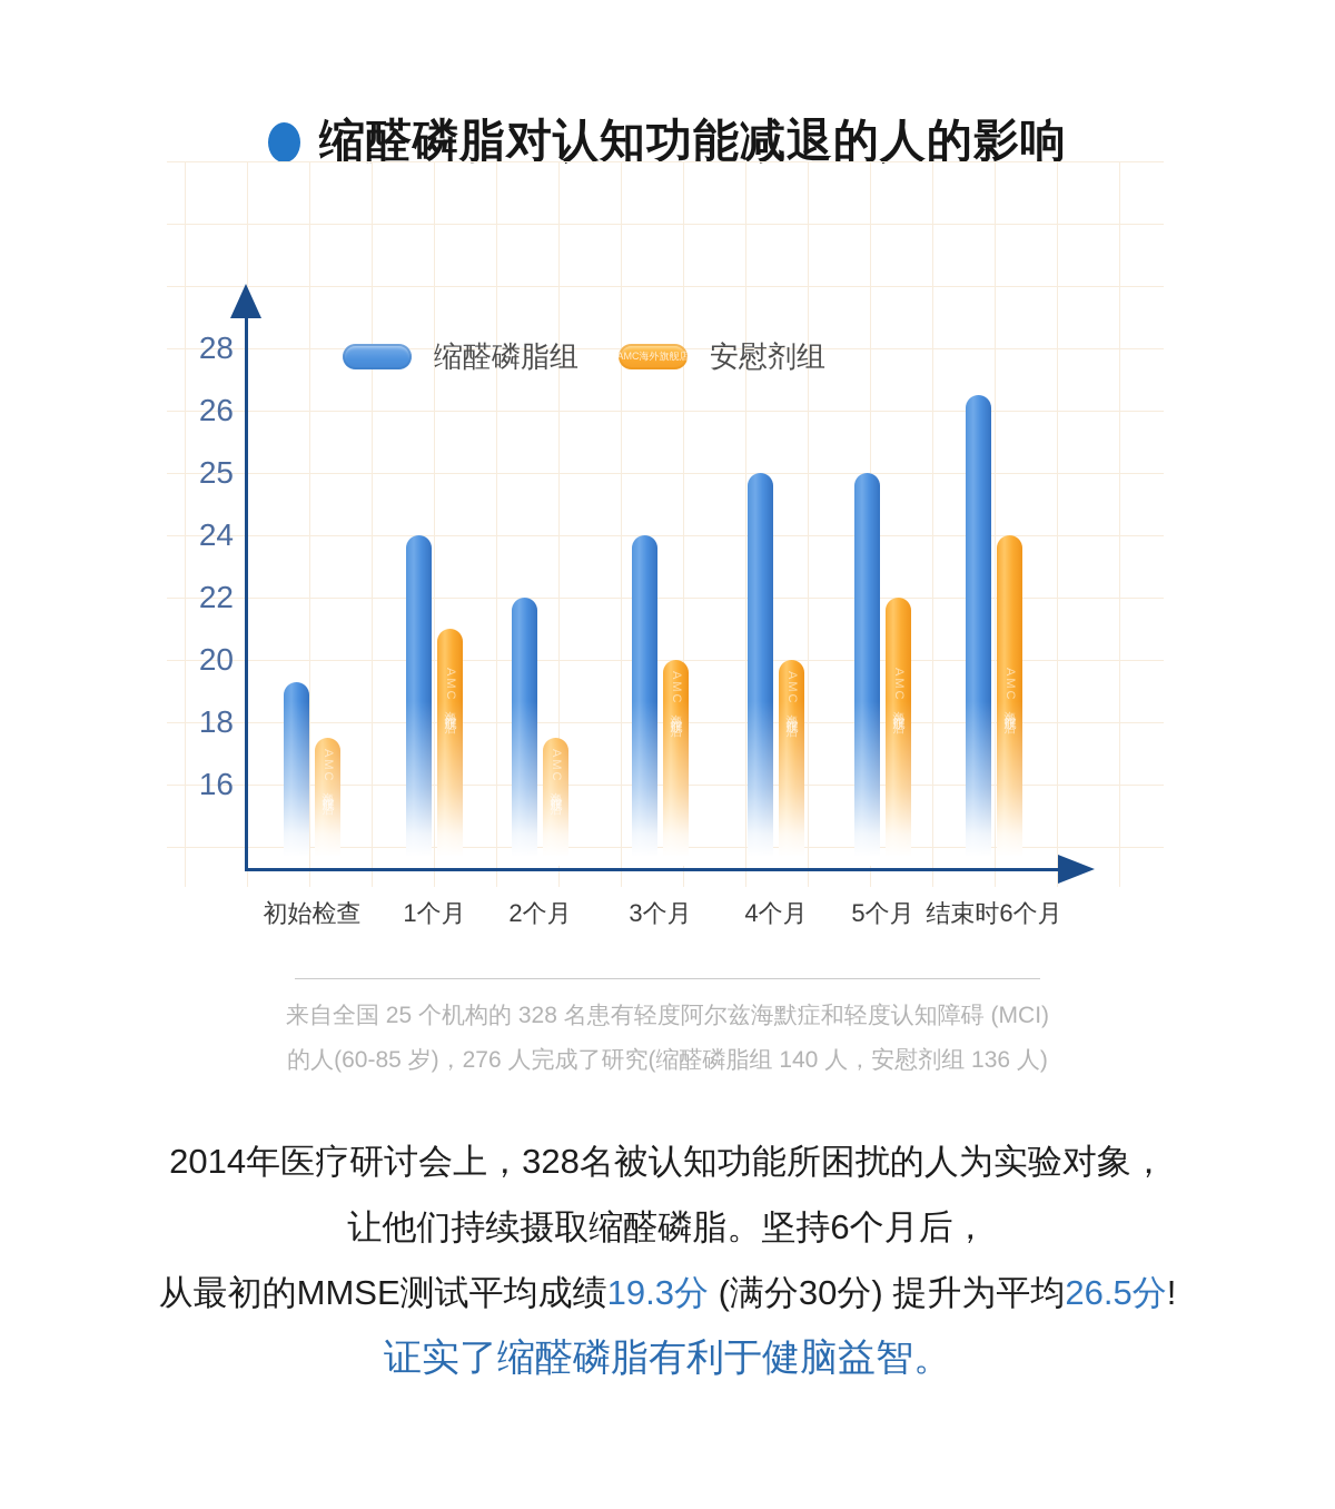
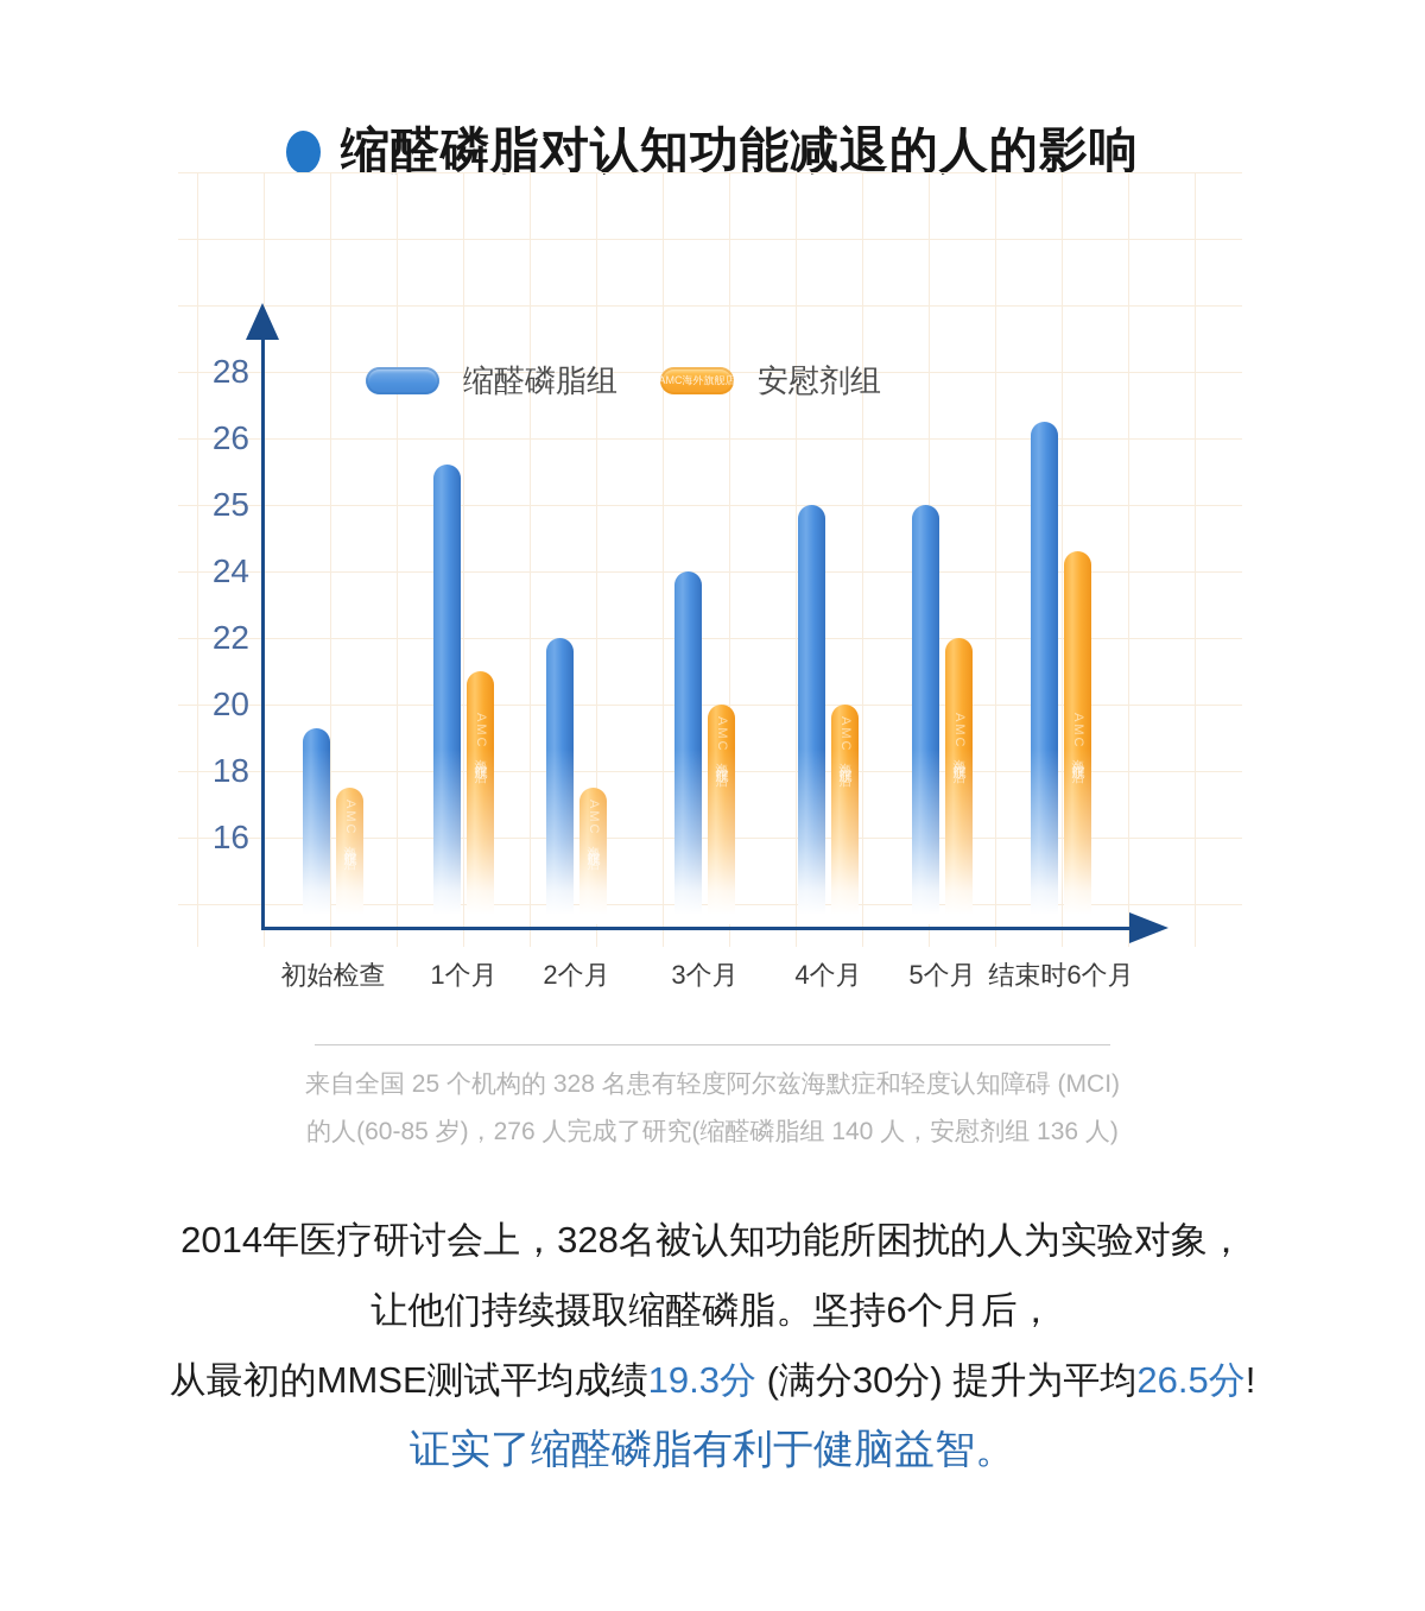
缩醛磷脂组/1个月: 24.0 -> 25.6
安慰剂组/结束时6个月: 24.0 -> 24.3
